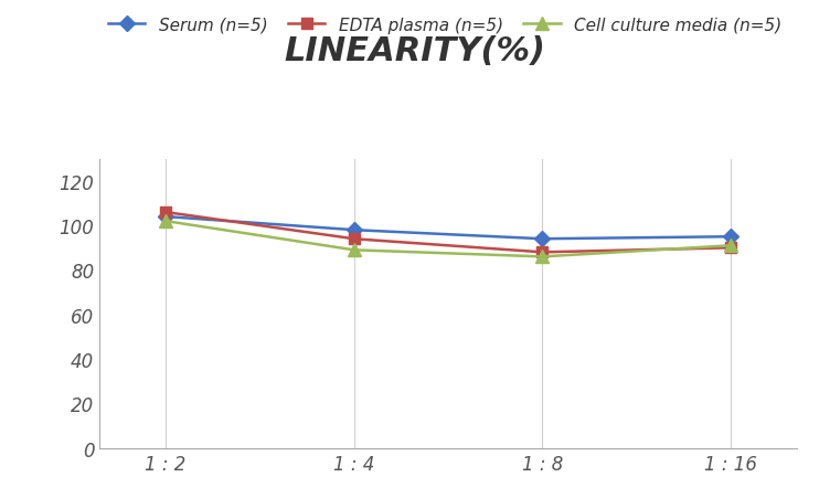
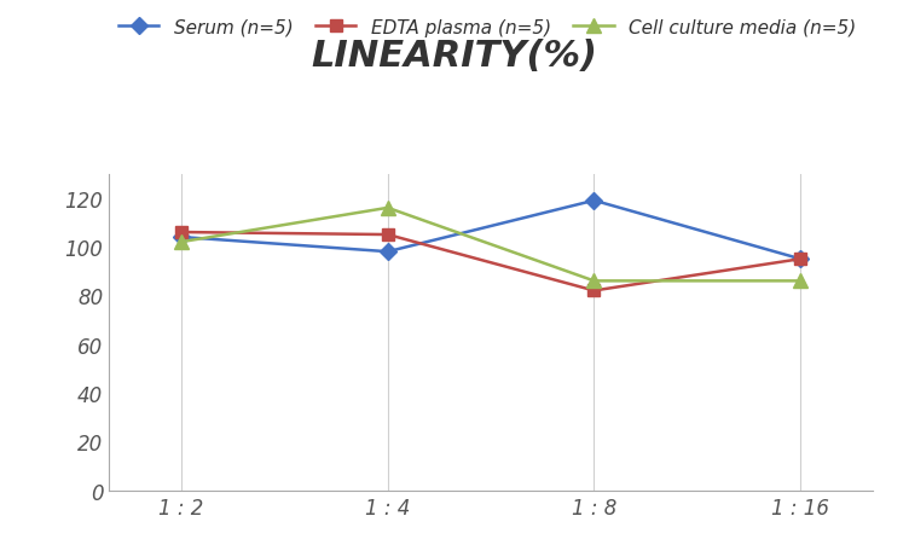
EDTA plasma (n=5)/1 : 4: 94 -> 105
Cell culture media (n=5)/1 : 4: 89 -> 116
Serum (n=5)/1 : 8: 94 -> 119
EDTA plasma (n=5)/1 : 8: 88 -> 82
EDTA plasma (n=5)/1 : 16: 90 -> 95
Cell culture media (n=5)/1 : 16: 91 -> 86
